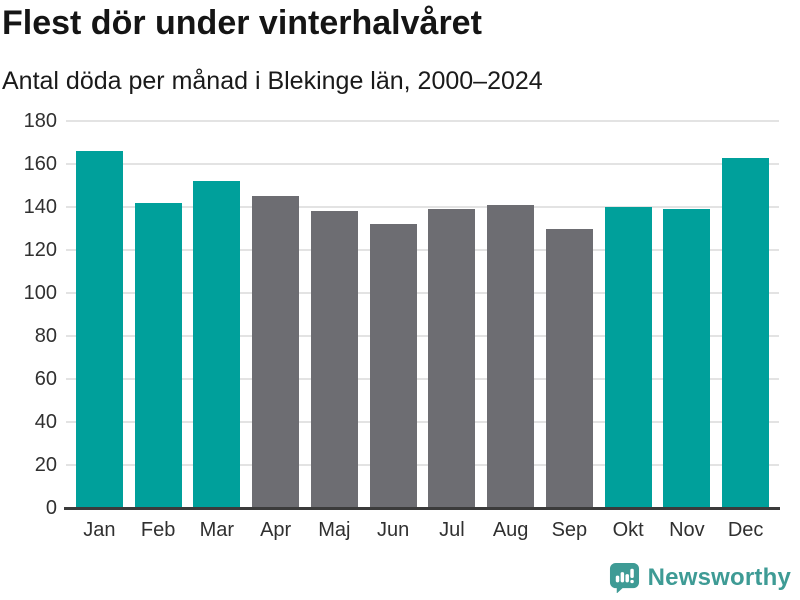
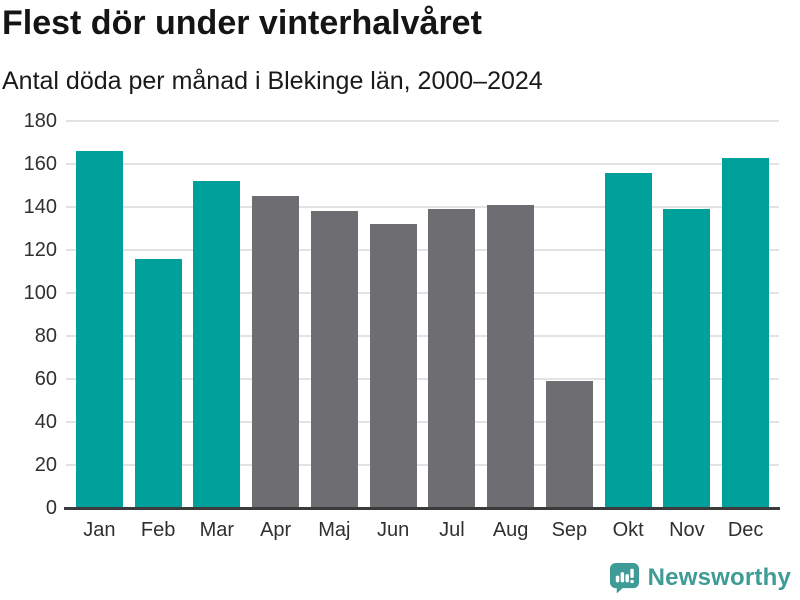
Feb: 142 -> 116
Sep: 130 -> 59
Okt: 140 -> 156
